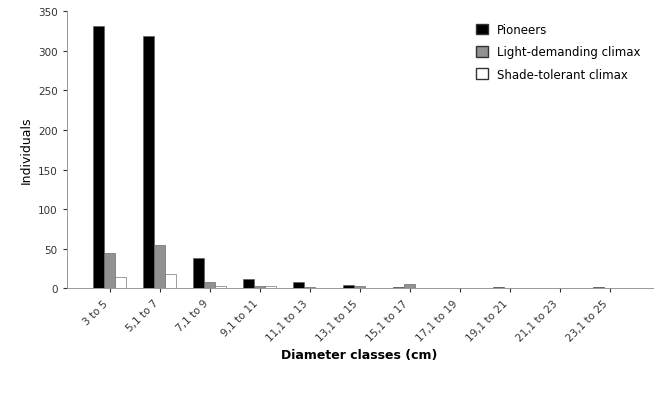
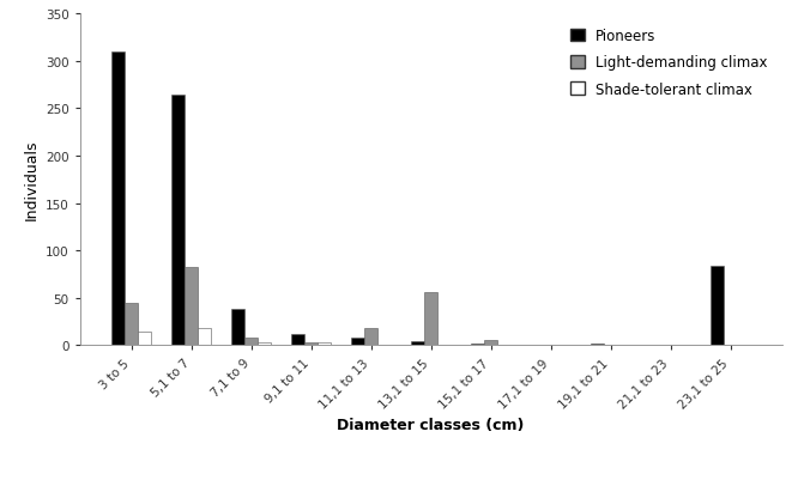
Pioneers/3 to 5: 331 -> 310
Pioneers/5,1 to 7: 318 -> 264
Light-demanding climax/5,1 to 7: 55 -> 82
Light-demanding climax/11,1 to 13: 2 -> 18
Light-demanding climax/13,1 to 15: 3 -> 56
Pioneers/23,1 to 25: 2 -> 84
